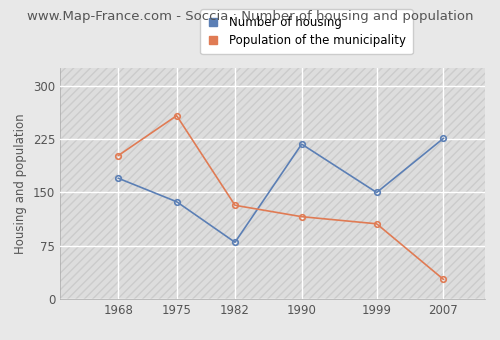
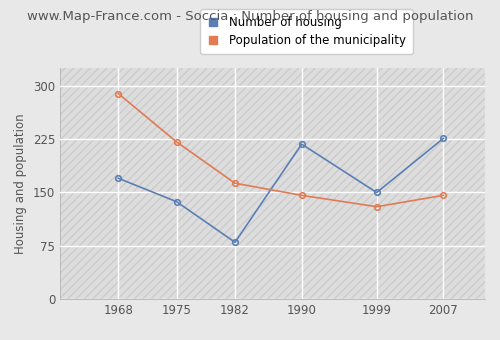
Population of the municipality/1968: 202 -> 289
Population of the municipality/1975: 258 -> 221
Population of the municipality/1982: 132 -> 163
Population of the municipality/1990: 116 -> 146
Population of the municipality/1999: 106 -> 130
Population of the municipality/2007: 28 -> 146
